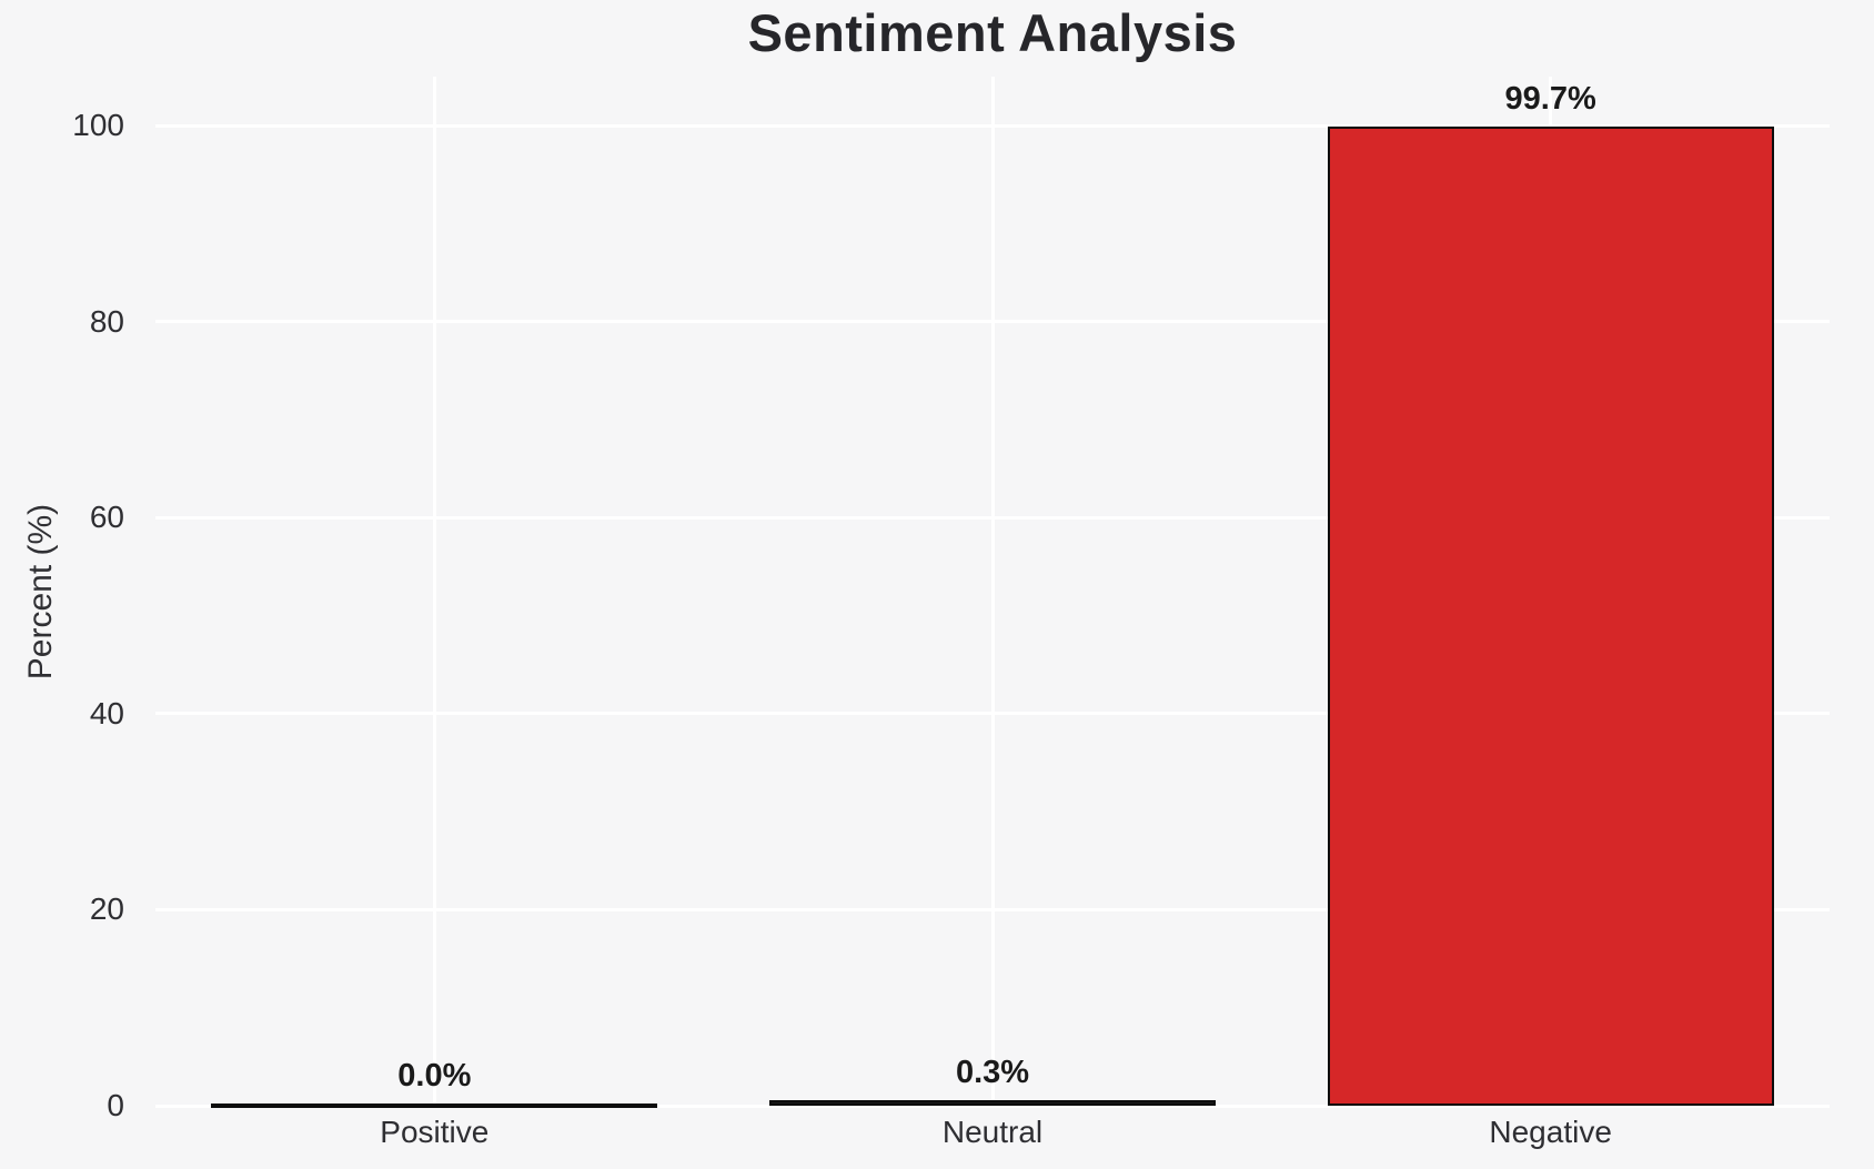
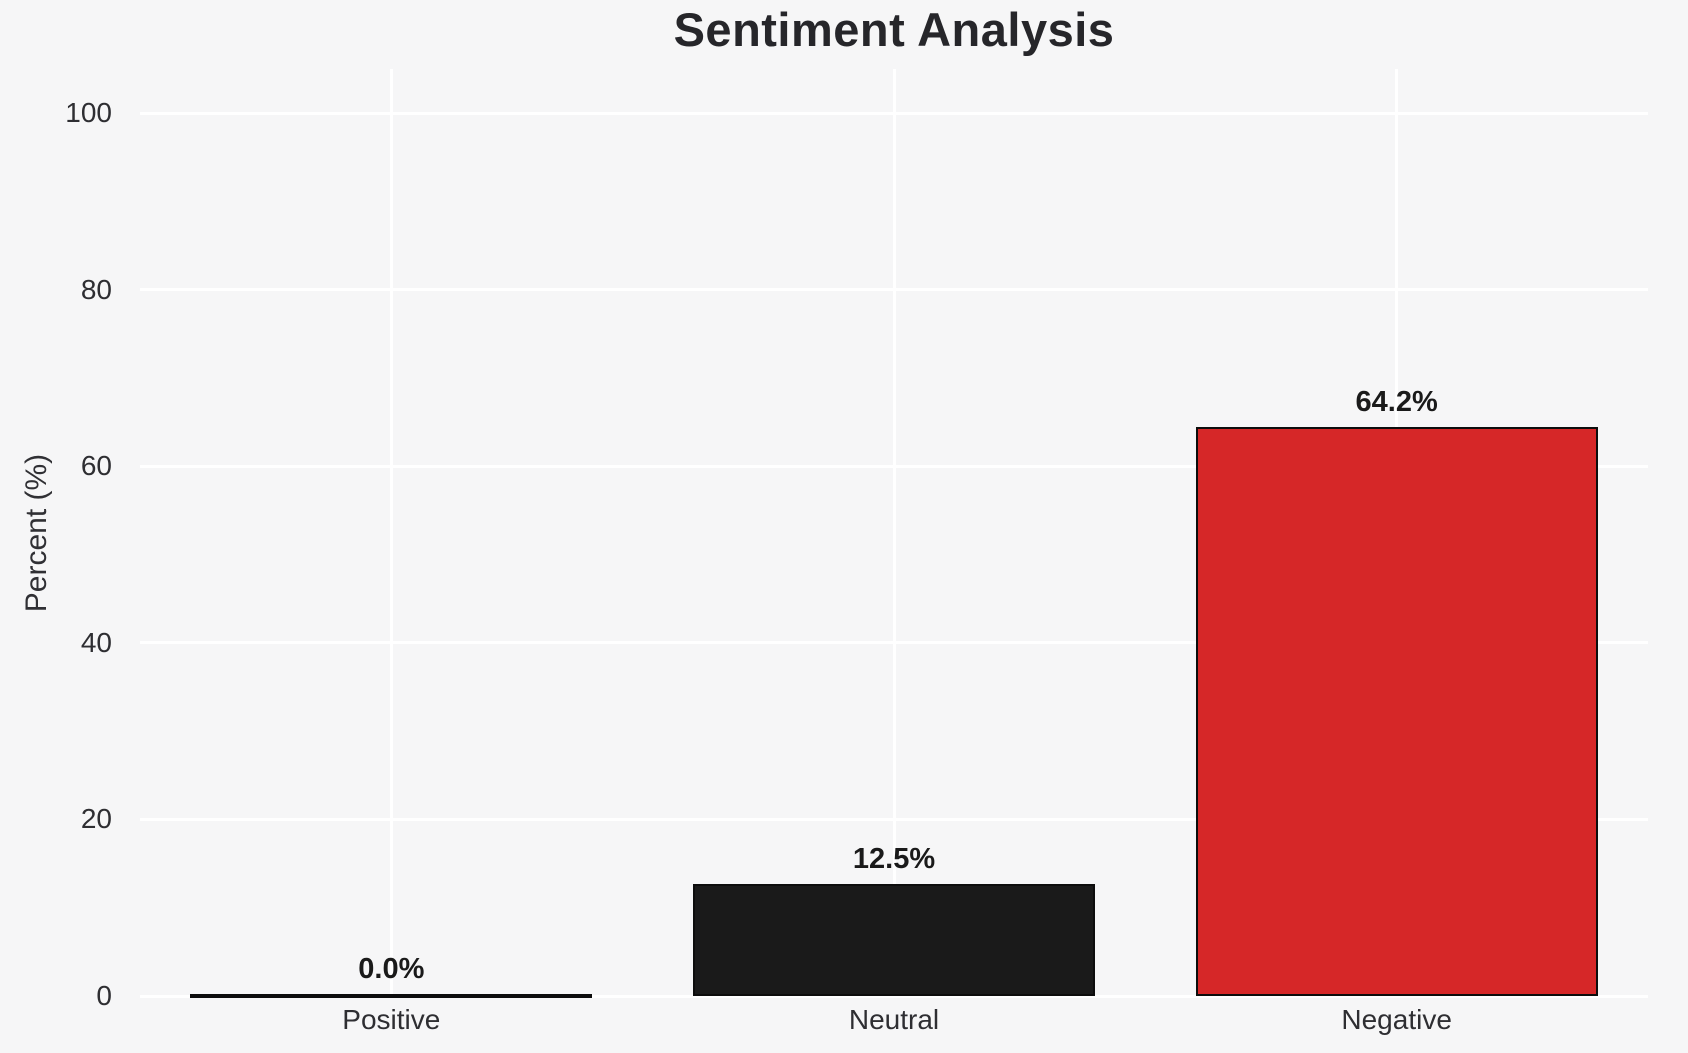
Neutral: 0.3% -> 12.5%
Negative: 99.7% -> 64.2%
